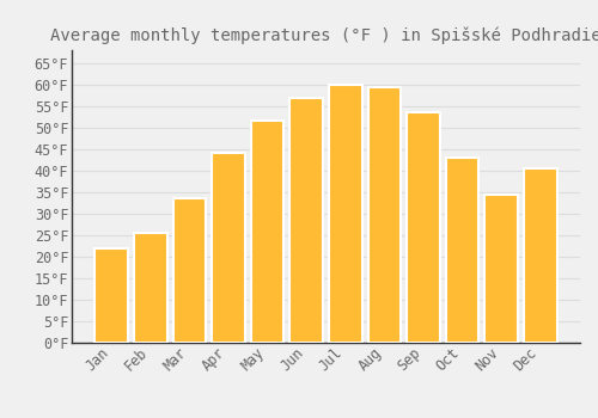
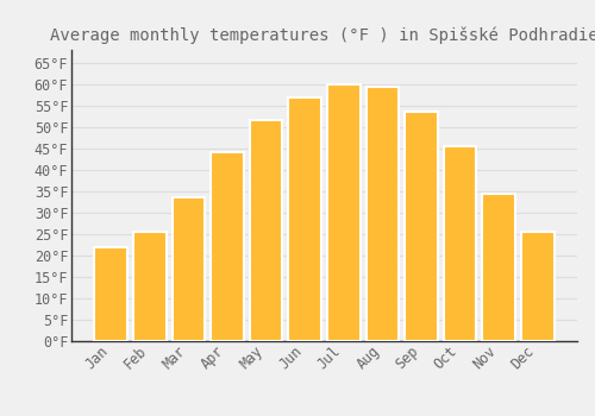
Oct: 43.0°F -> 45.5°F
Dec: 40.5°F -> 25.5°F
